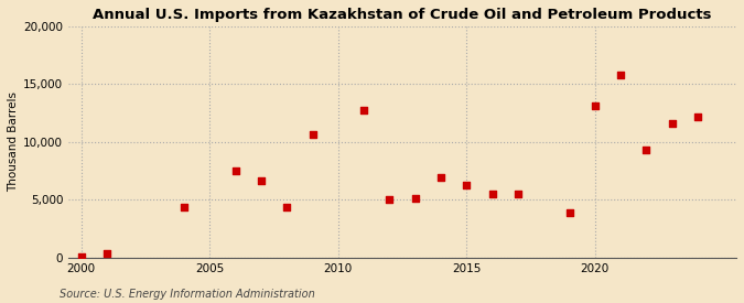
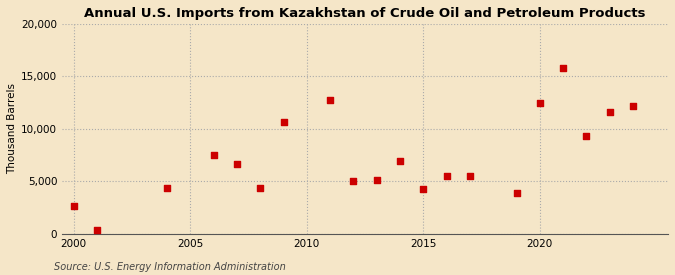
2000: 0 -> 2,700
2015: 6,300 -> 4,300
2020: 13,100 -> 12,500
